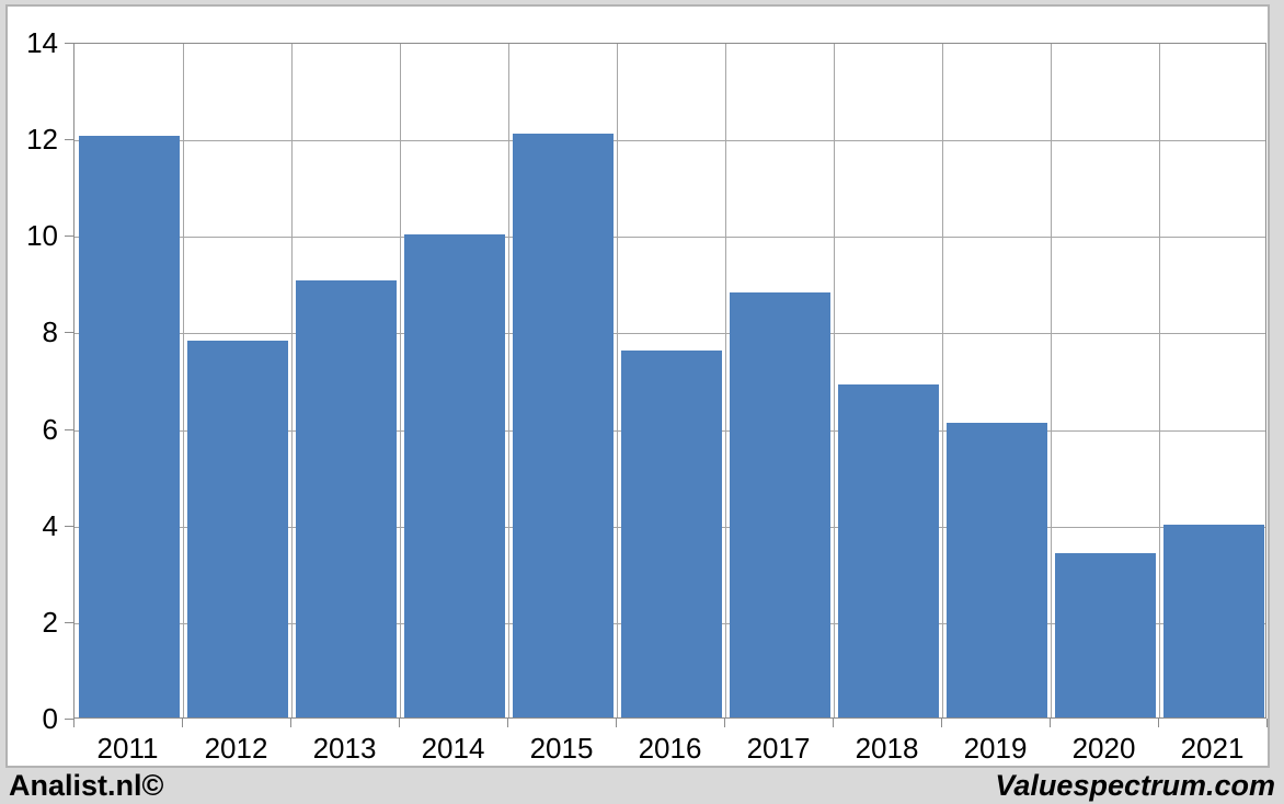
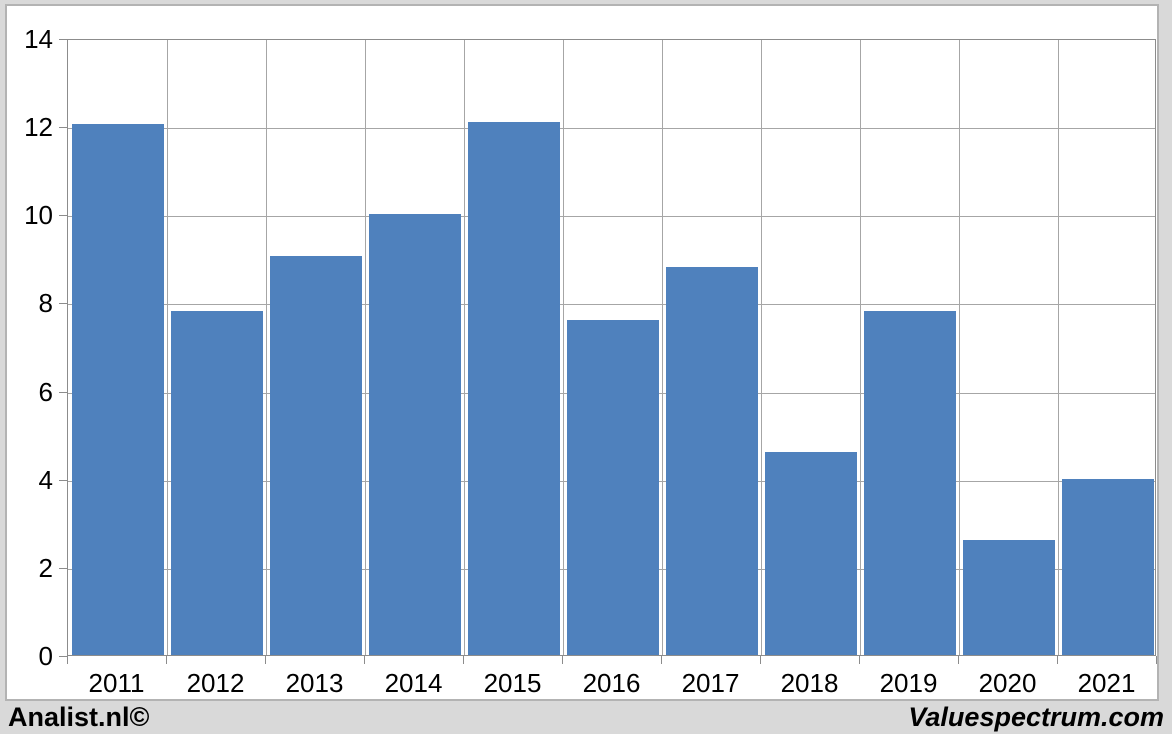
2018: 6.9 -> 4.6
2019: 6.1 -> 7.8
2020: 3.4 -> 2.6
